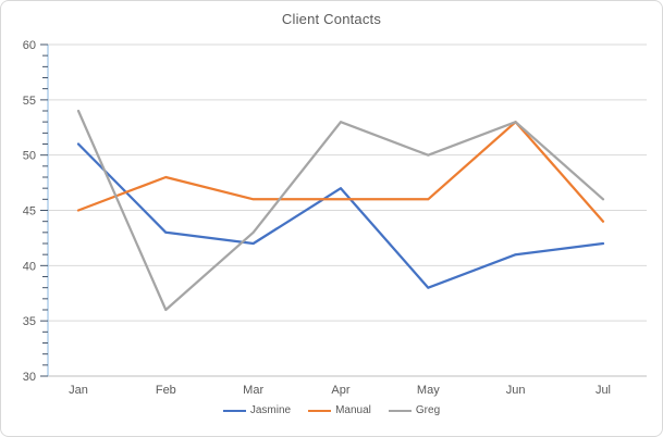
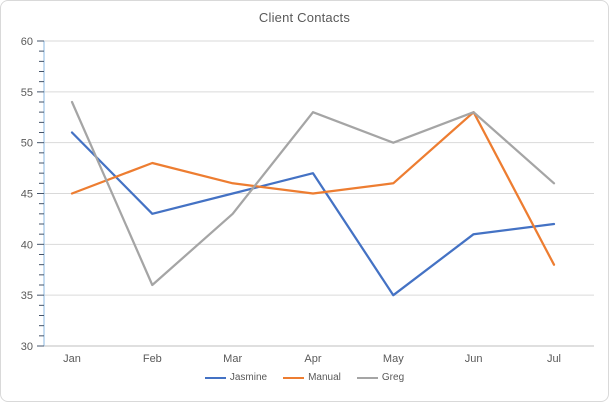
Jasmine/Mar: 42 -> 45
Manual/Apr: 46 -> 45
Jasmine/May: 38 -> 35
Manual/Jul: 44 -> 38
